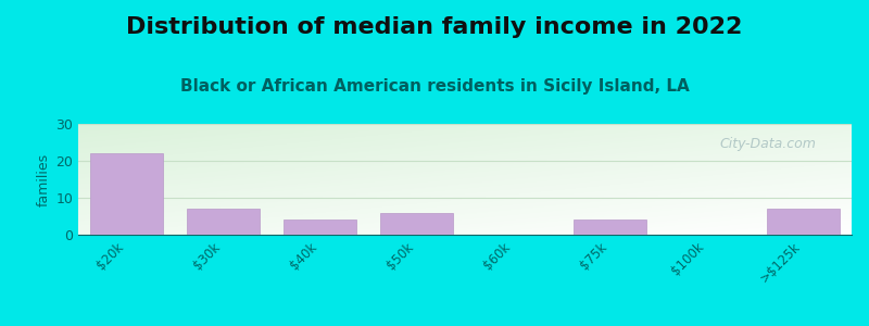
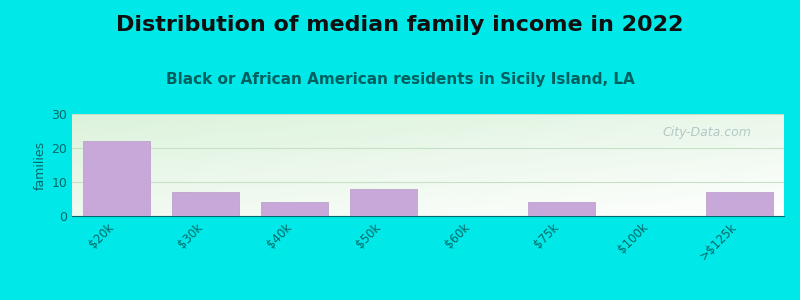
$50k: 6 -> 8
